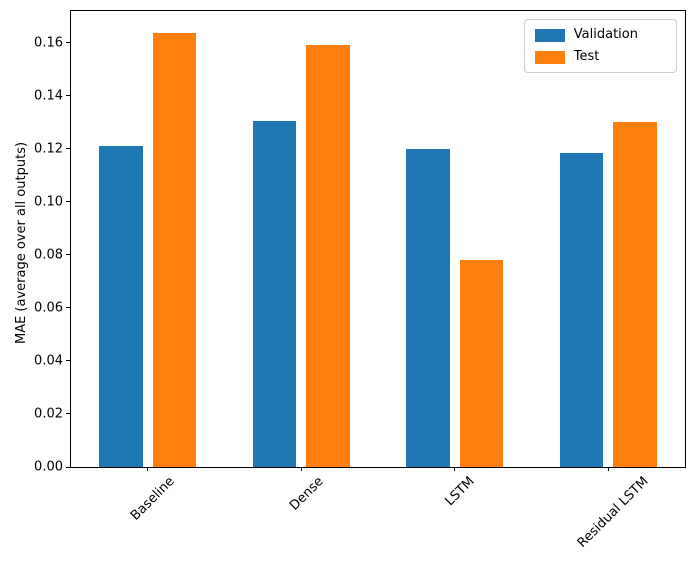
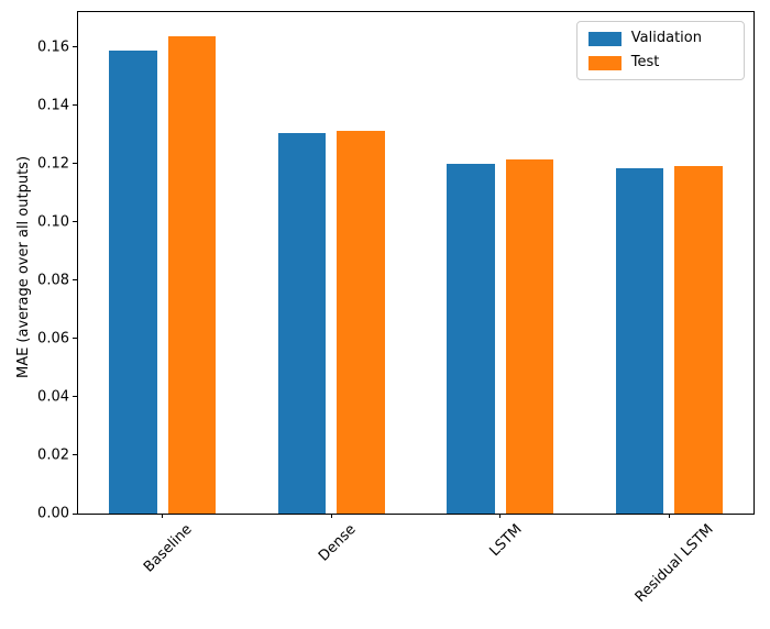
Validation/Baseline: 0.121 -> 0.159
Test/Dense: 0.159 -> 0.131
Test/LSTM: 0.078 -> 0.121
Test/Residual LSTM: 0.130 -> 0.119
